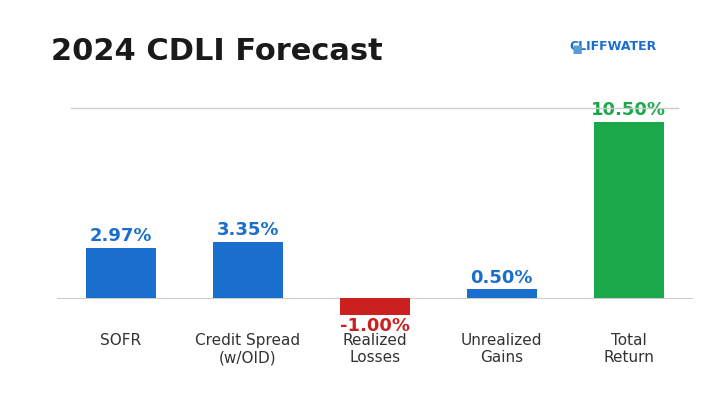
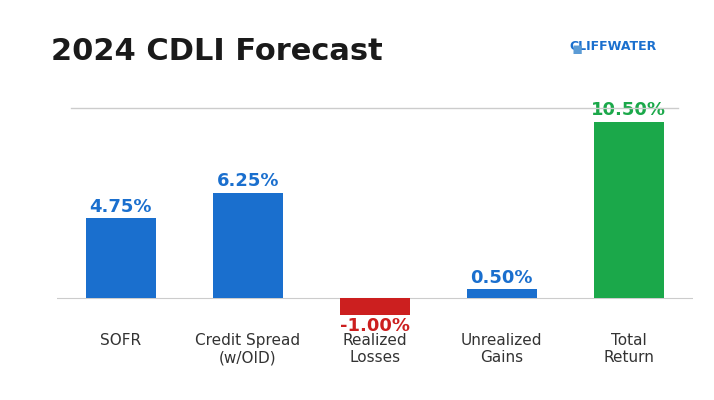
SOFR: 2.97% -> 4.75%
Credit Spread (w/OID): 3.35% -> 6.25%
